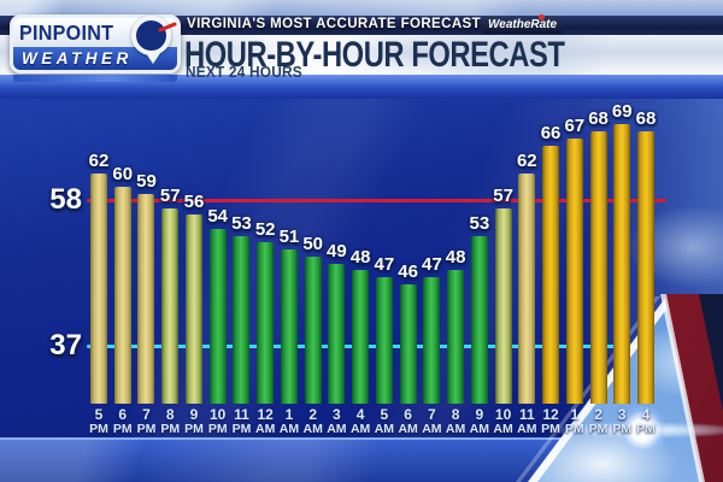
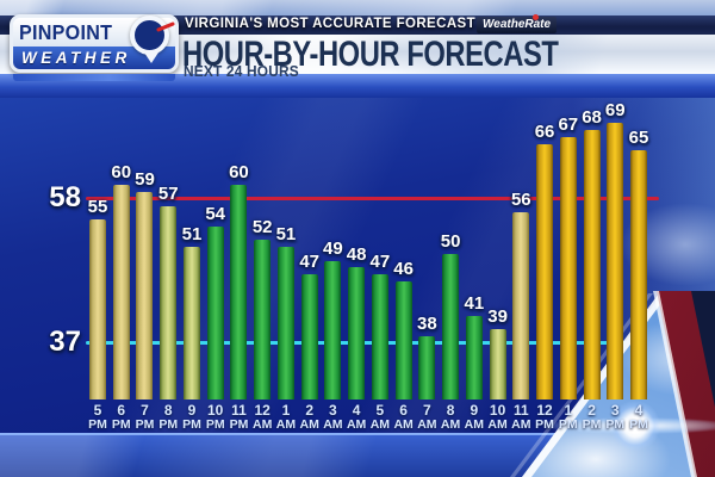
5 PM: 62 -> 55
9 PM: 56 -> 51
11 PM: 53 -> 60
2 AM: 50 -> 47
7 AM: 47 -> 38
8 AM: 48 -> 50
9 AM: 53 -> 41
10 AM: 57 -> 39
11 AM: 62 -> 56
4 PM: 68 -> 65
